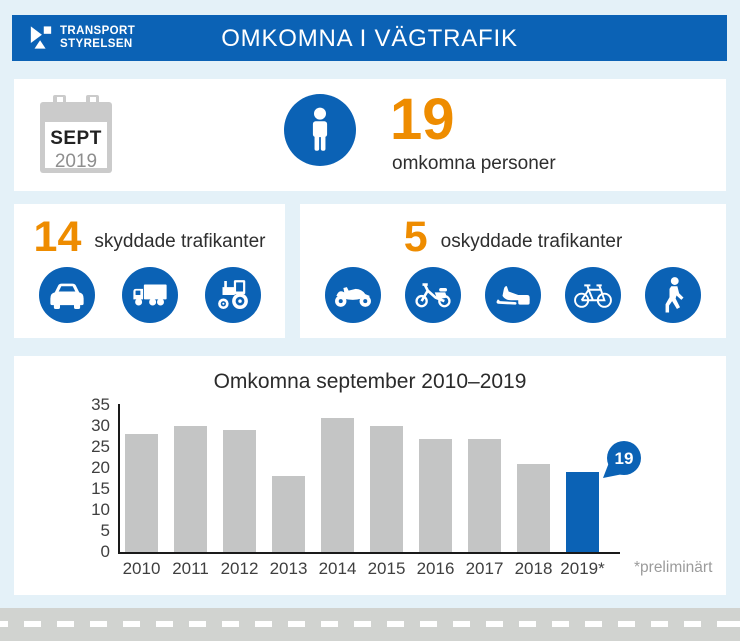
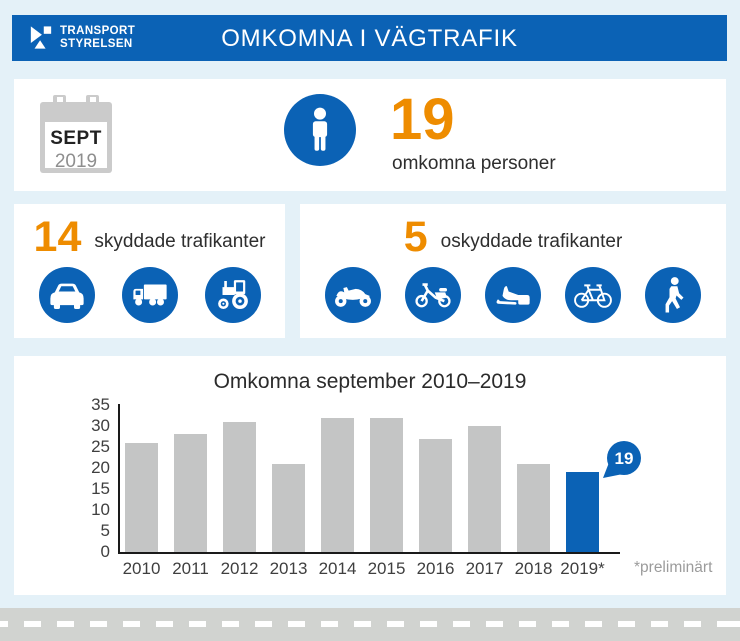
2010: 28 -> 26
2011: 30 -> 28
2012: 29 -> 31
2013: 18 -> 21
2015: 30 -> 32
2017: 27 -> 30
